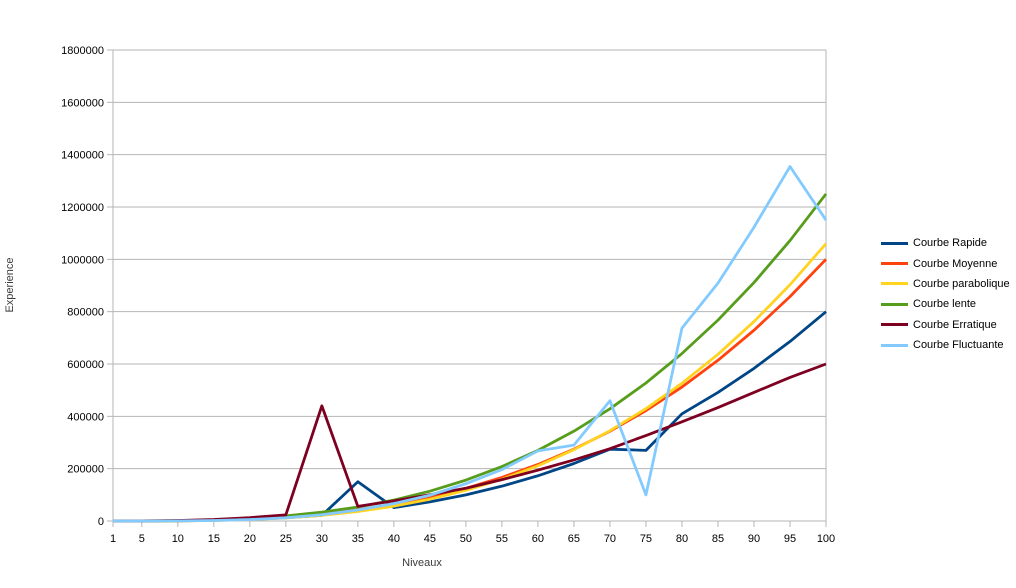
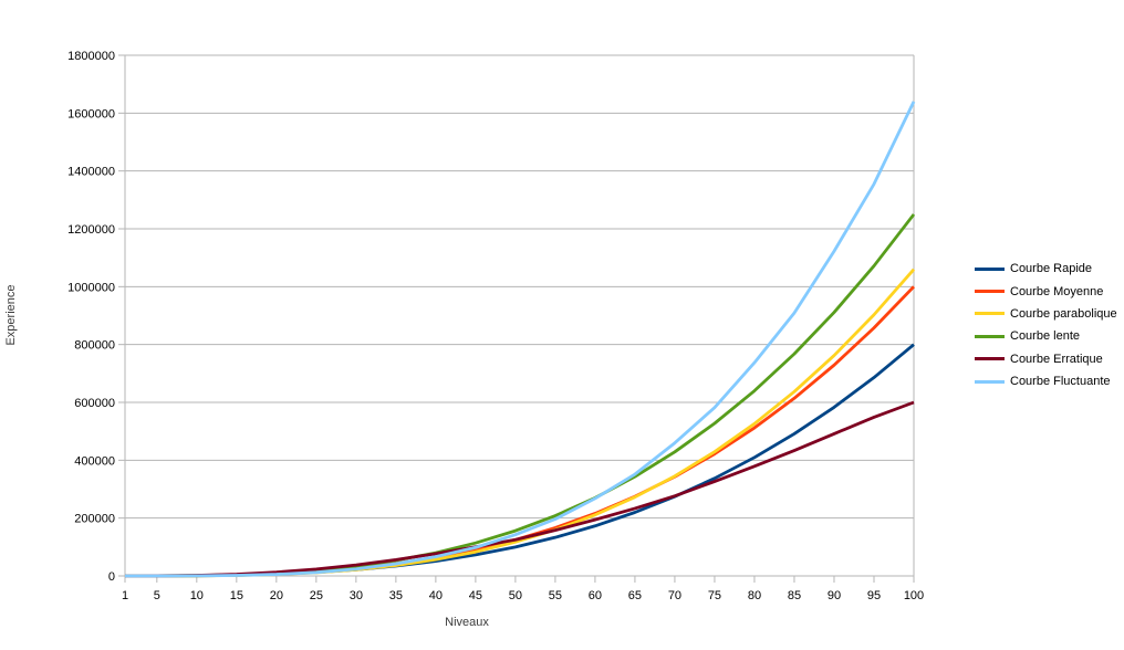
Courbe Erratique/30: 440000 -> 40000
Courbe Rapide/35: 150000 -> 30000
Courbe Fluctuante/65: 290000 -> 350000
Courbe Rapide/75: 270000 -> 340000
Courbe Fluctuante/75: 100000 -> 580000
Courbe Fluctuante/100: 1150000 -> 1640000
